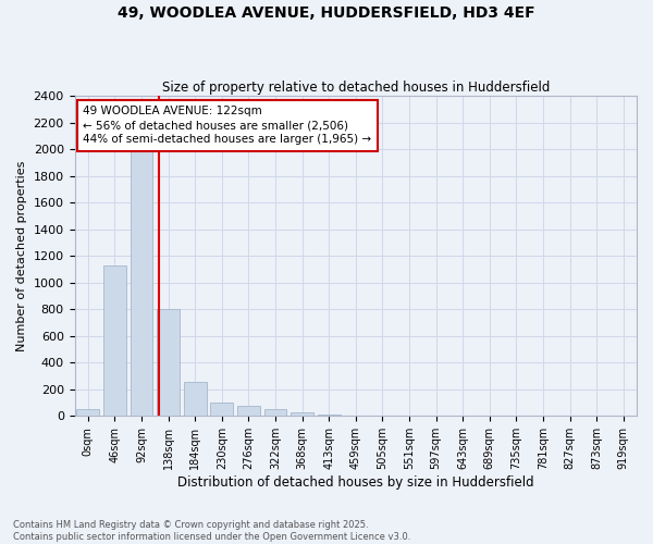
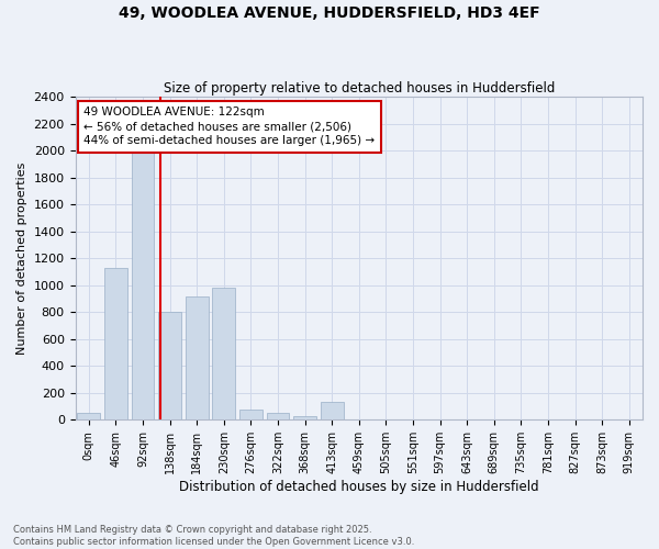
184sqm: 260 -> 920
230sqm: 100 -> 980
413sqm: 10 -> 130
